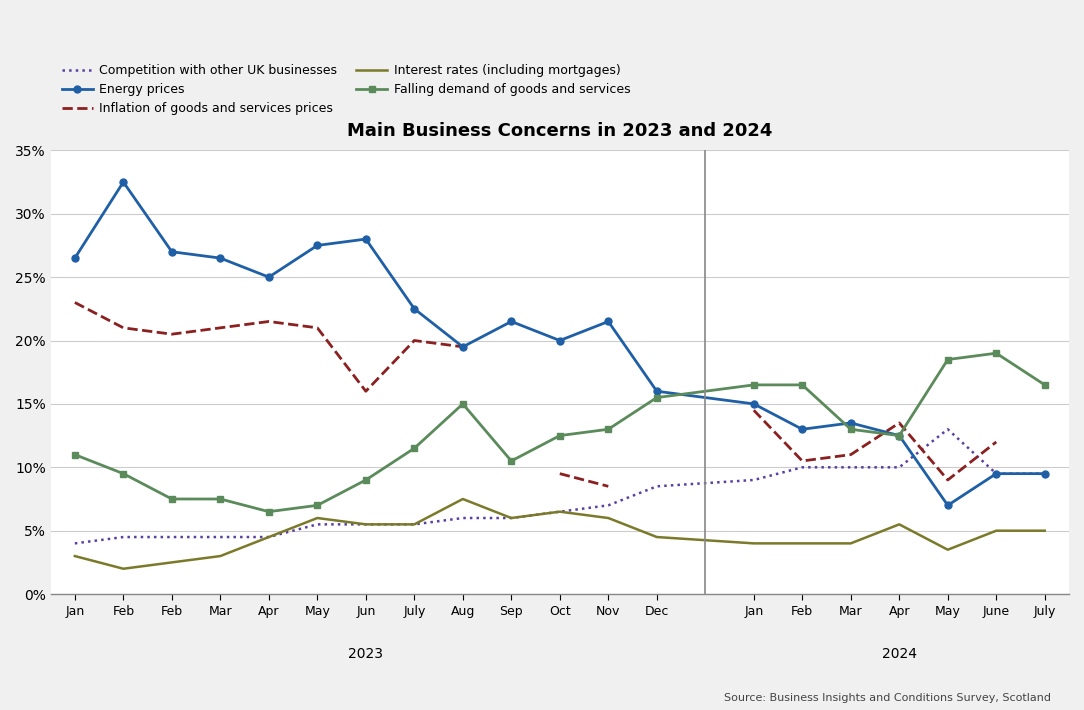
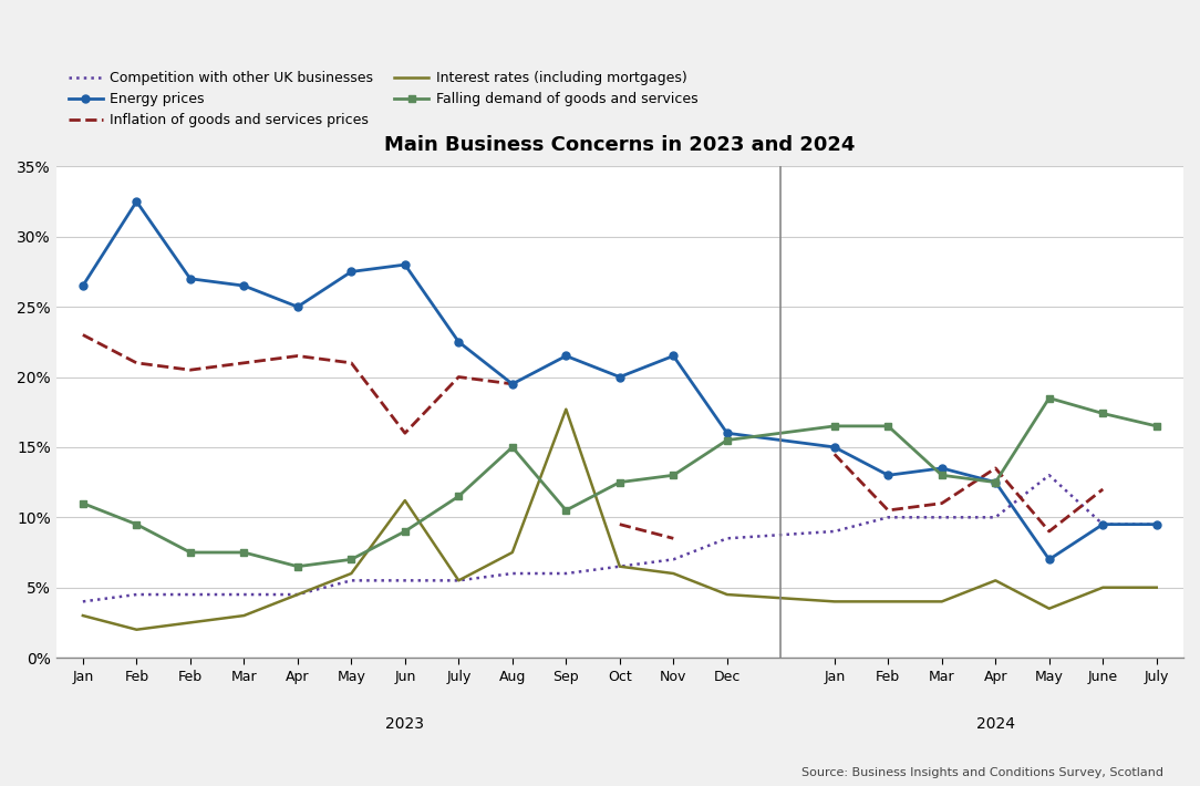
Interest rates (including mortgages)/Jun: 5.5% -> 11.2%
Interest rates (including mortgages)/Sep: 6.0% -> 17.7%
Falling demand of goods and services/June: 19.0% -> 17.4%
